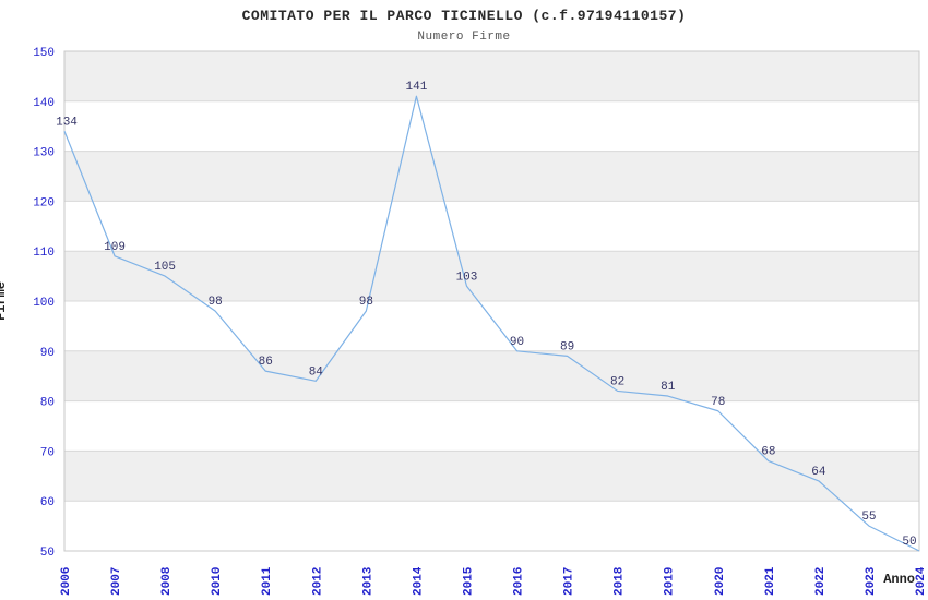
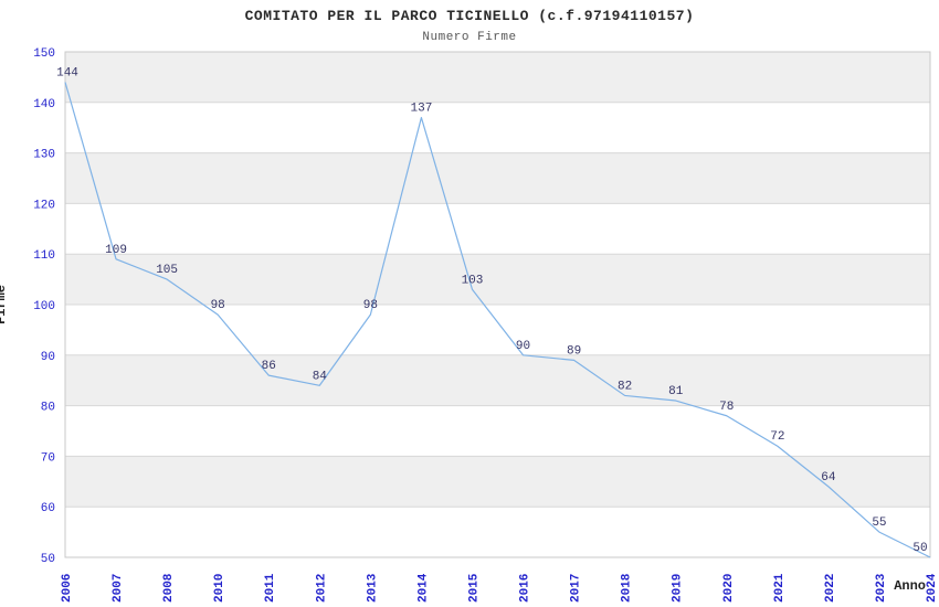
2006: 134 -> 144
2014: 141 -> 137
2021: 68 -> 72
